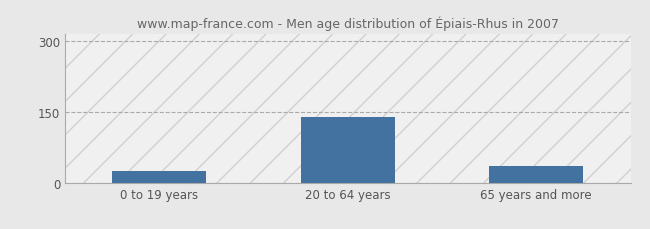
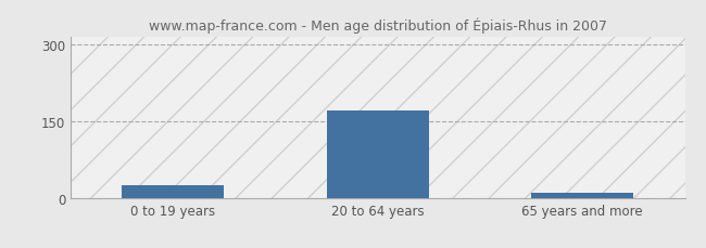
20 to 64 years: 140 -> 170
65 years and more: 35 -> 10
